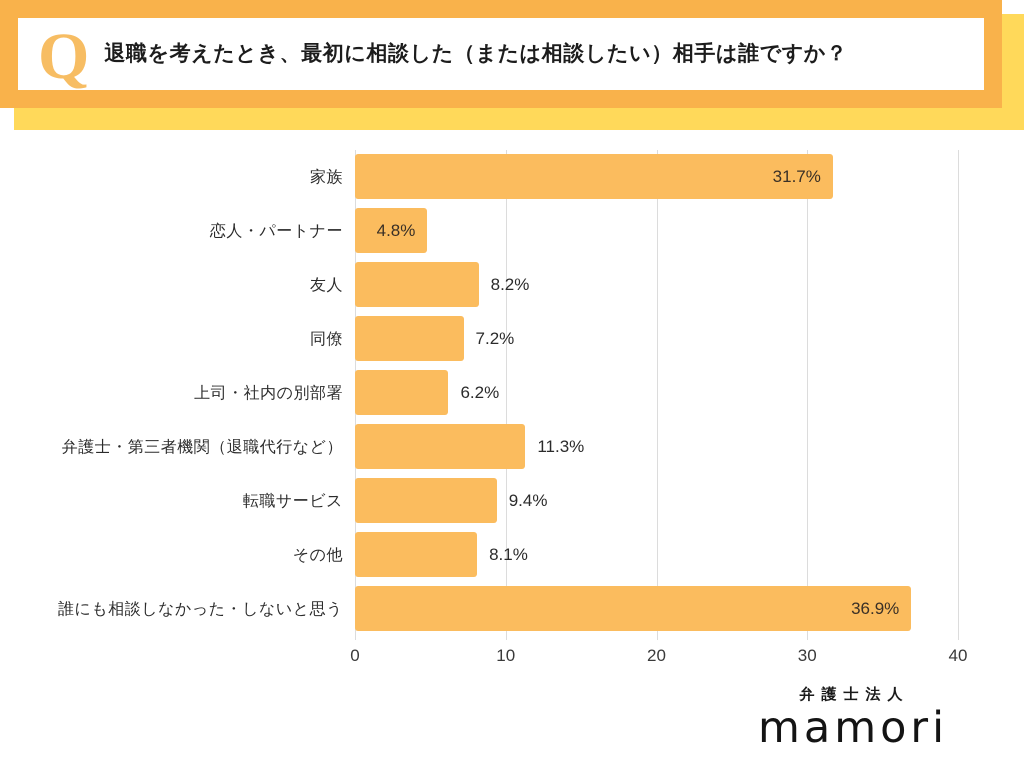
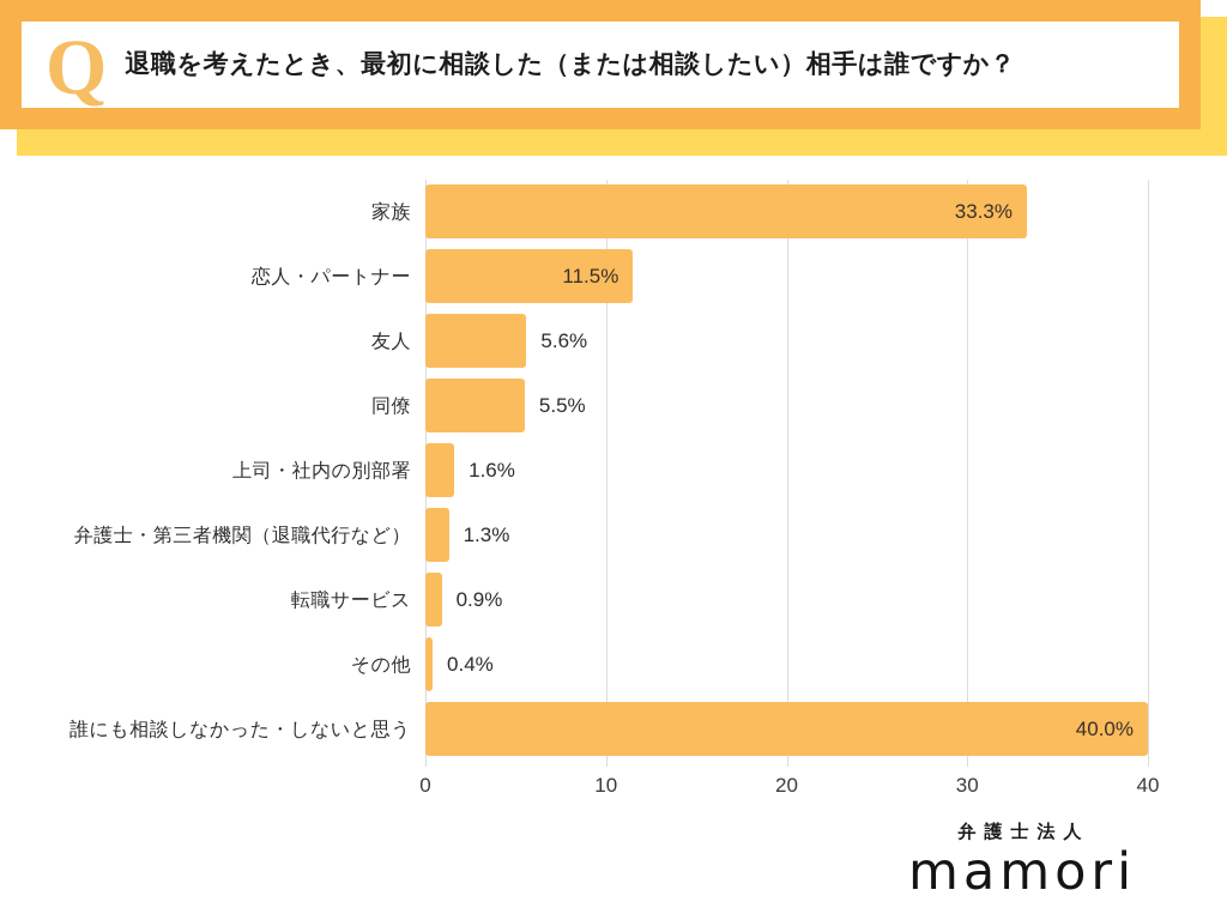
家族: 31.7% -> 33.3%
恋人・パートナー: 4.8% -> 11.5%
友人: 8.2% -> 5.6%
同僚: 7.2% -> 5.5%
上司・社内の別部署: 6.2% -> 1.6%
弁護士・第三者機関（退職代行など）: 11.3% -> 1.3%
転職サービス: 9.4% -> 0.9%
その他: 8.1% -> 0.4%
誰にも相談しなかった・しないと思う: 36.9% -> 40.0%
